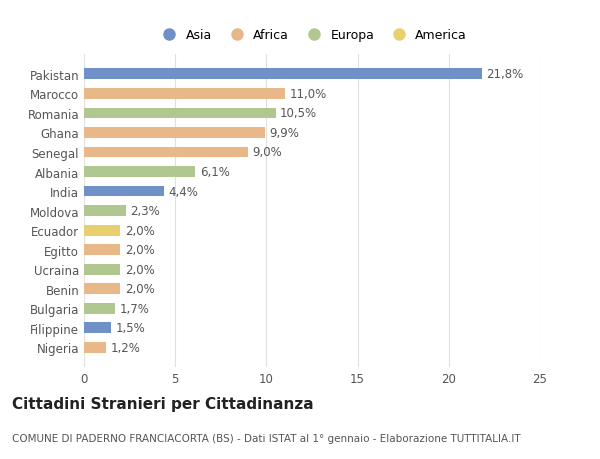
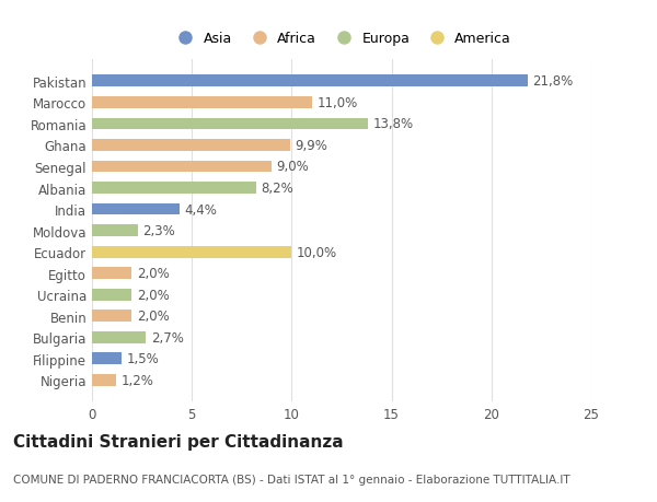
Romania: 10,5% -> 13,8%
Albania: 6,1% -> 8,2%
Ecuador: 2,0% -> 10,0%
Bulgaria: 1,7% -> 2,7%
